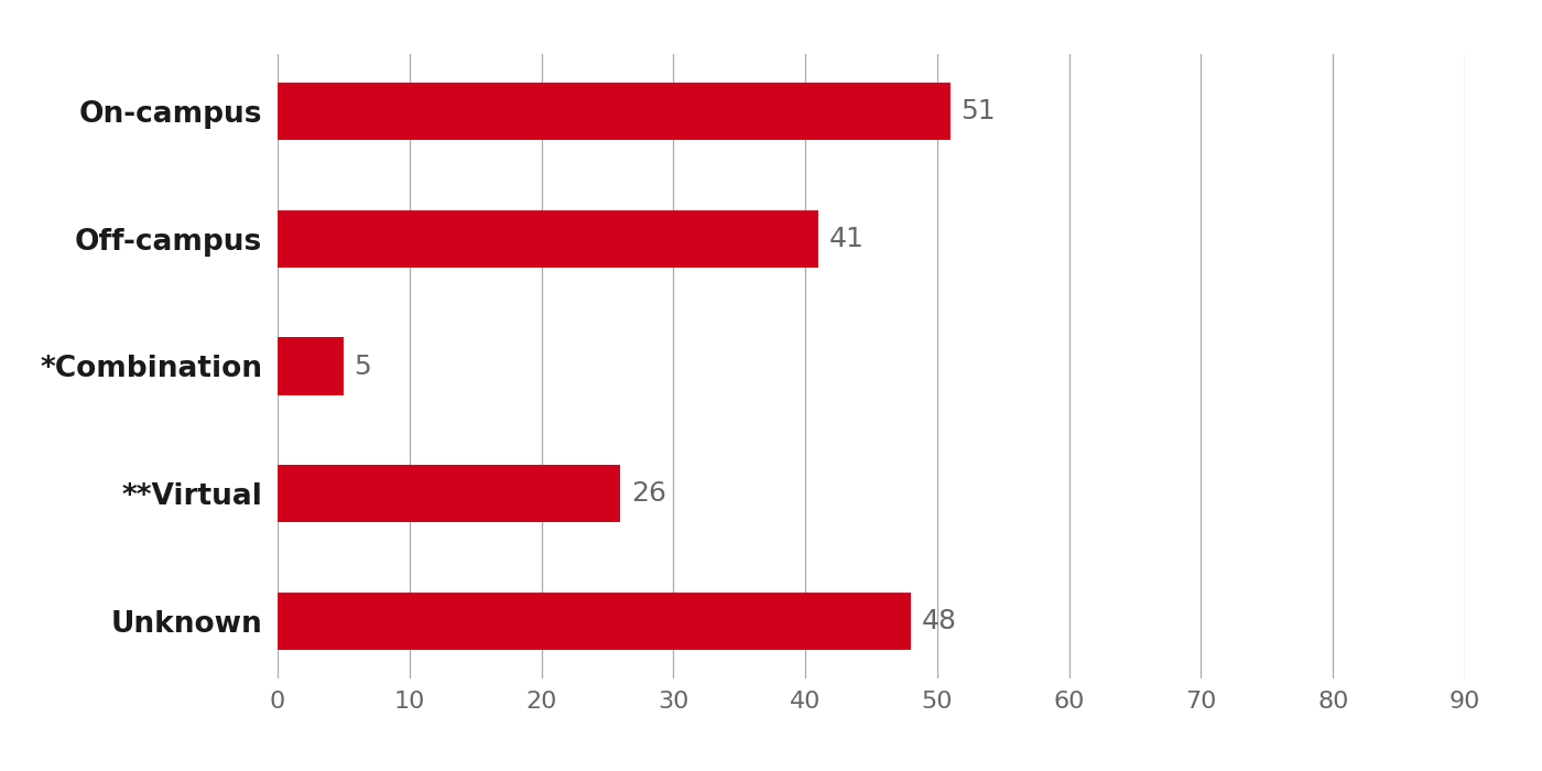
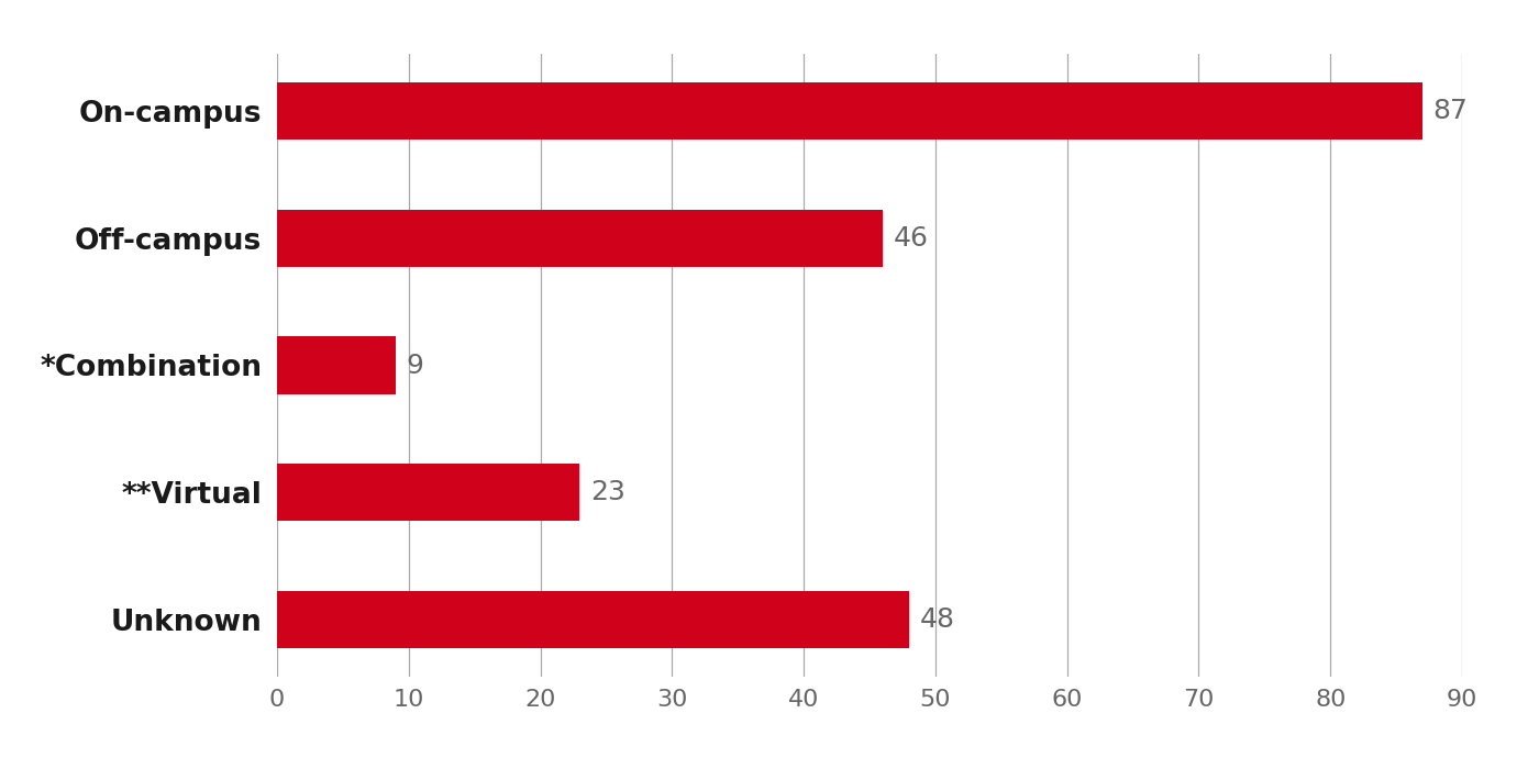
On-campus: 51 -> 87
Off-campus: 41 -> 46
*Combination: 5 -> 9
**Virtual: 26 -> 23
